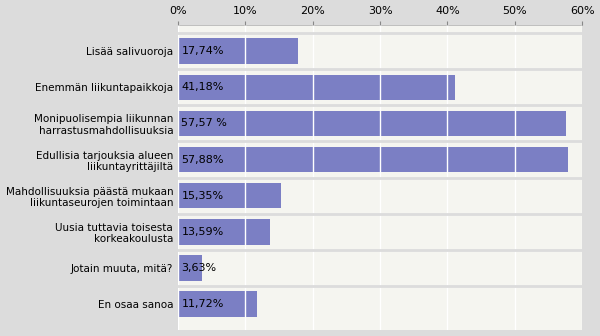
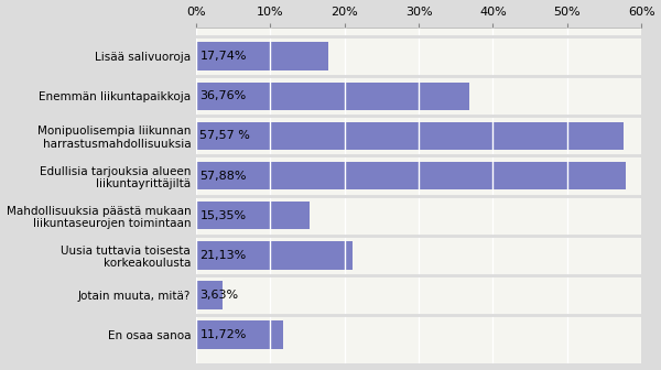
Enemmän liikuntapaikkoja: 41,18% -> 36,76%
Uusia tuttavia toisesta korkeakoulusta: 13,59% -> 21,13%
